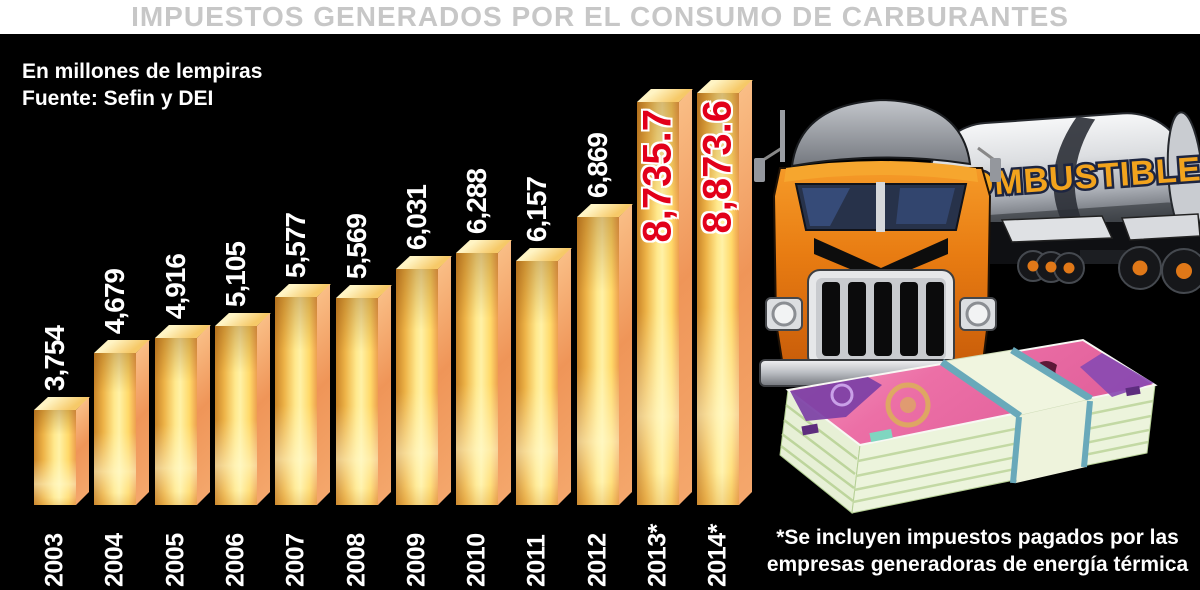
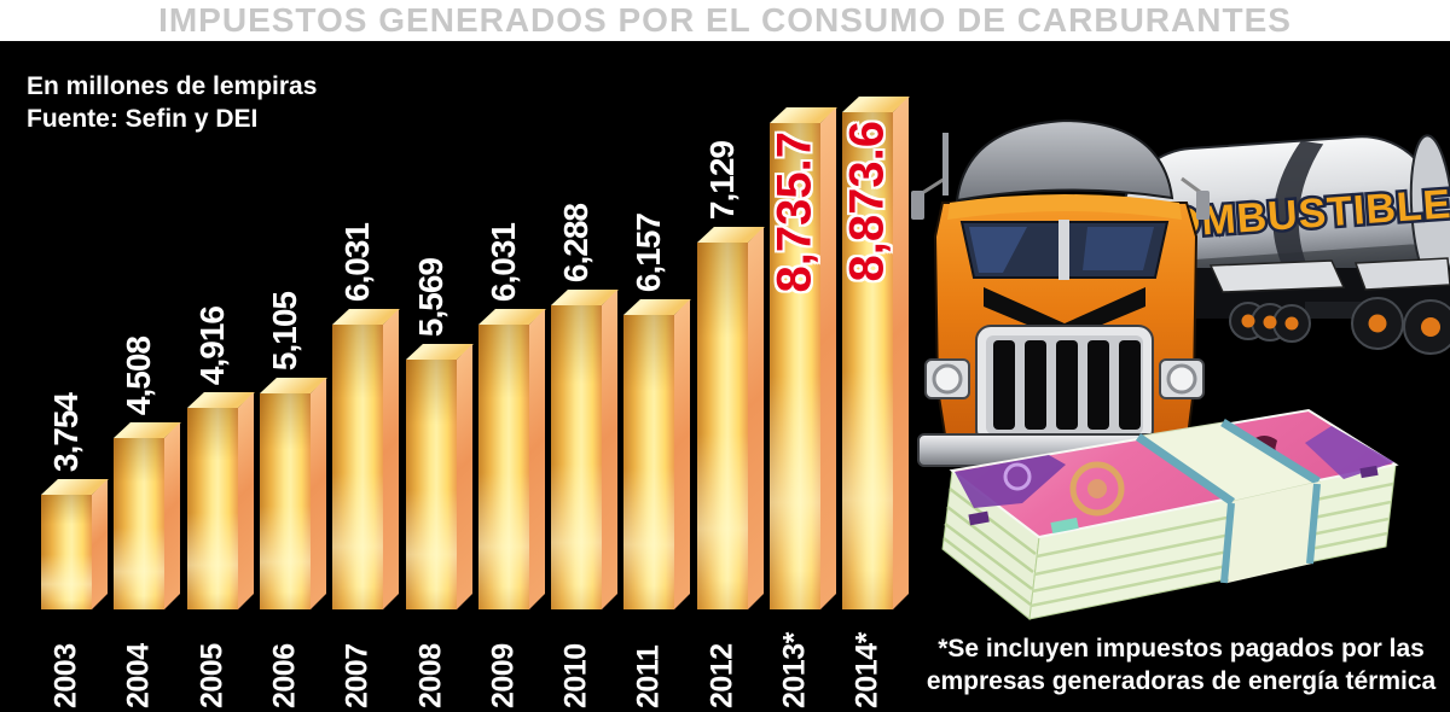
2004: 4,679 -> 4,508
2007: 5,577 -> 6,031
2012: 6,869 -> 7,129
